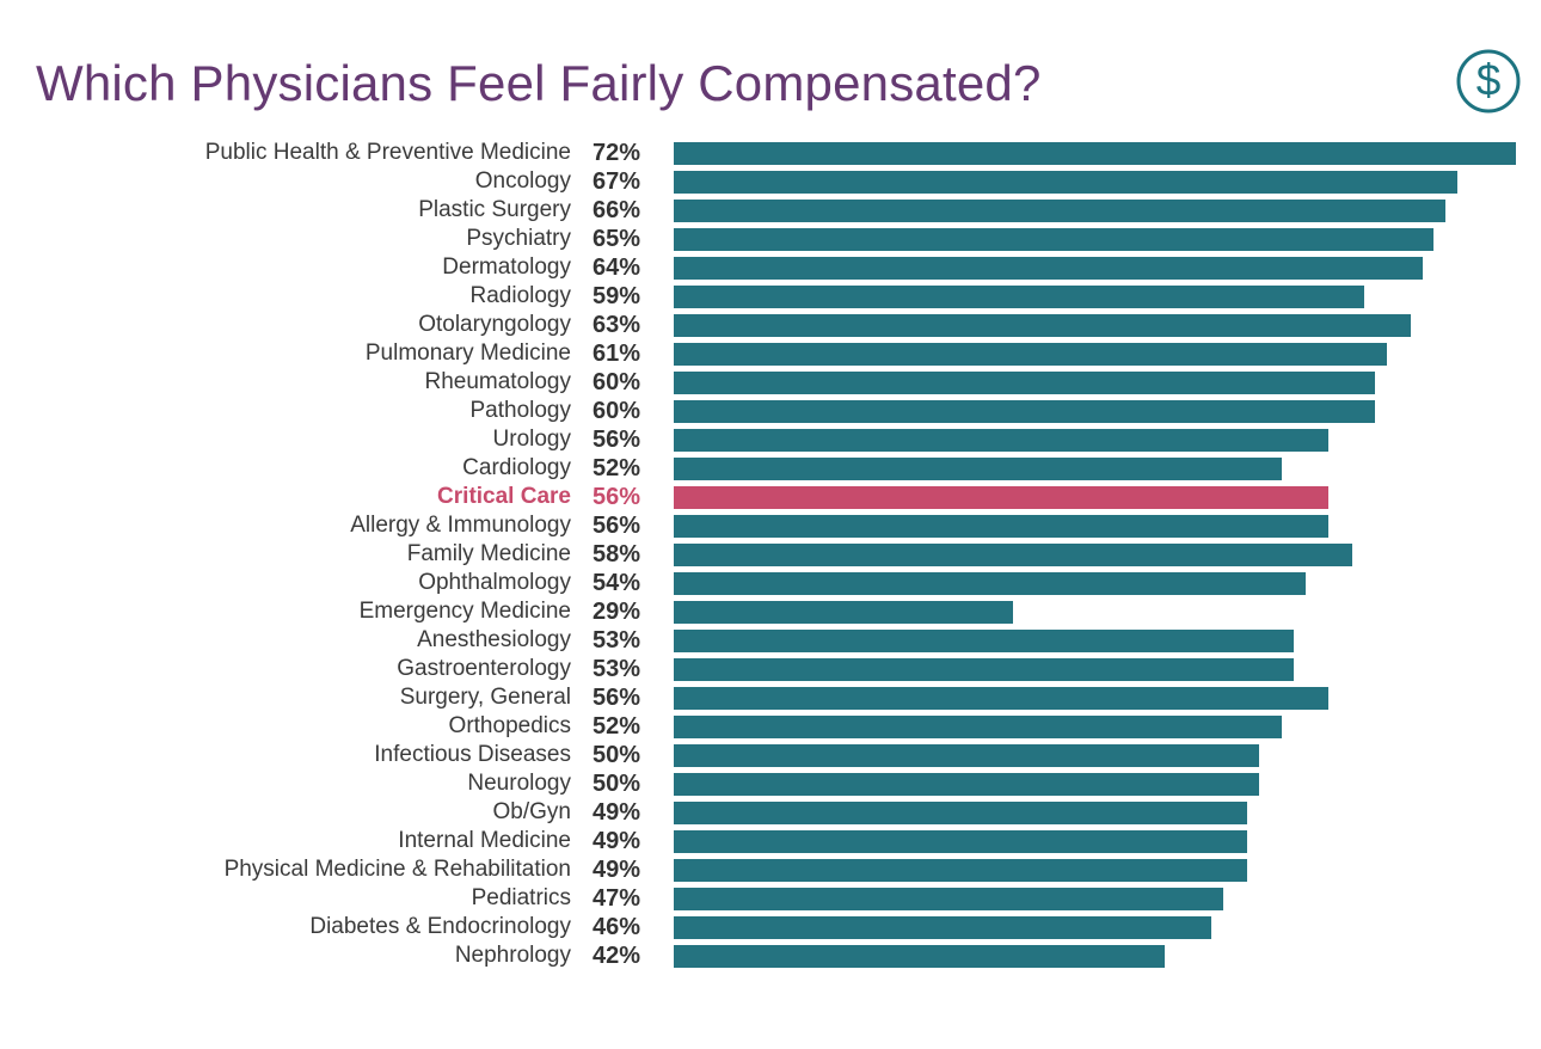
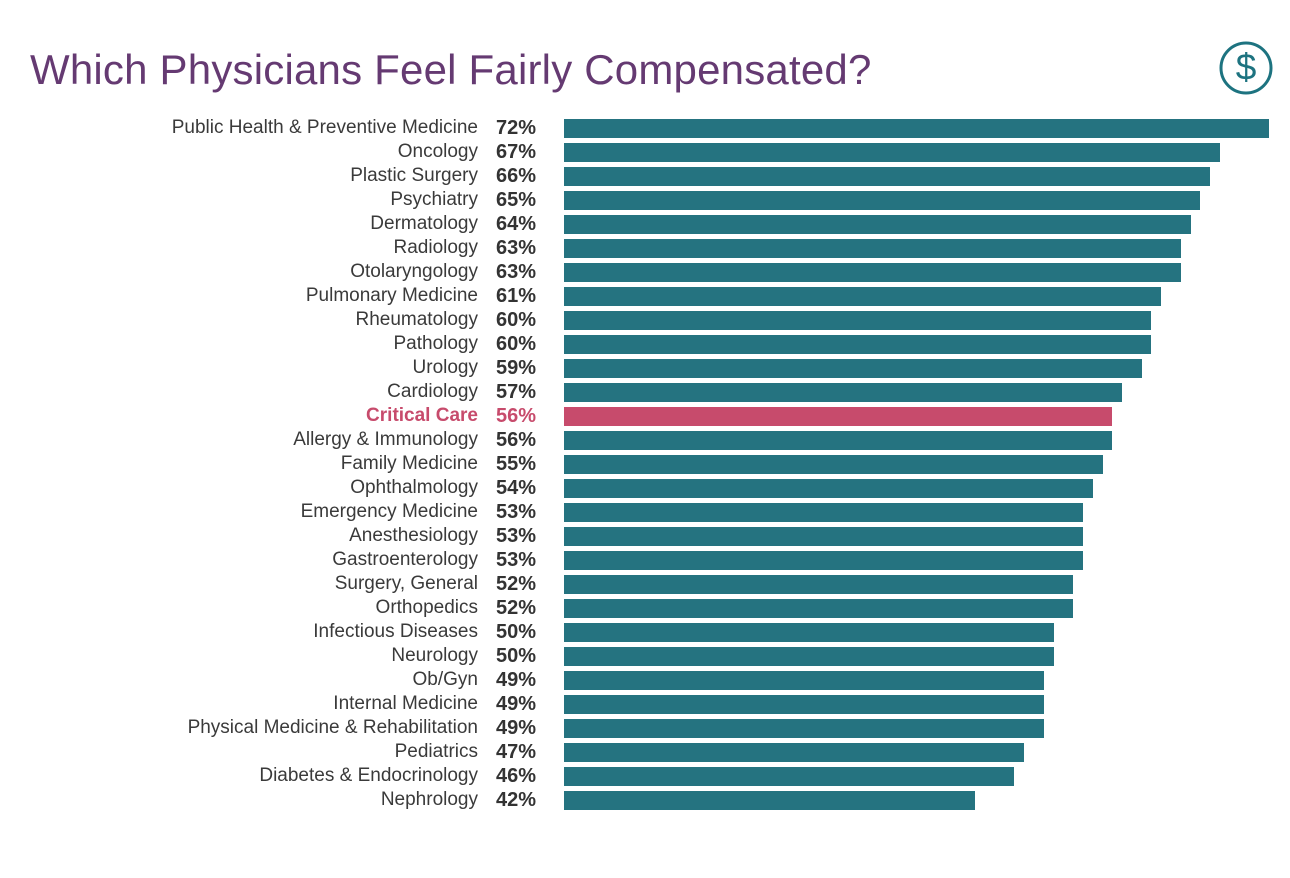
Radiology: 59% -> 63%
Urology: 56% -> 59%
Cardiology: 52% -> 57%
Family Medicine: 58% -> 55%
Emergency Medicine: 29% -> 53%
Surgery, General: 56% -> 52%
